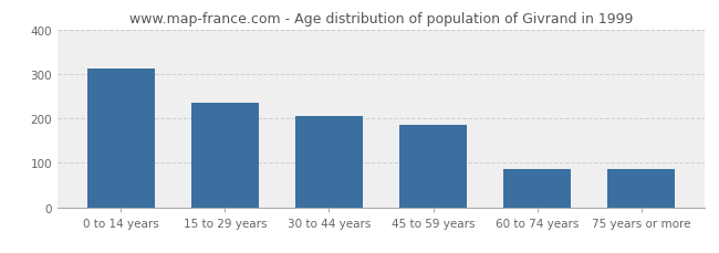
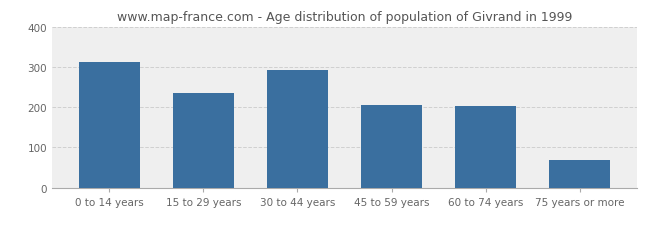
30 to 44 years: 205 -> 293
45 to 59 years: 185 -> 204
60 to 74 years: 85 -> 203
75 years or more: 85 -> 68
